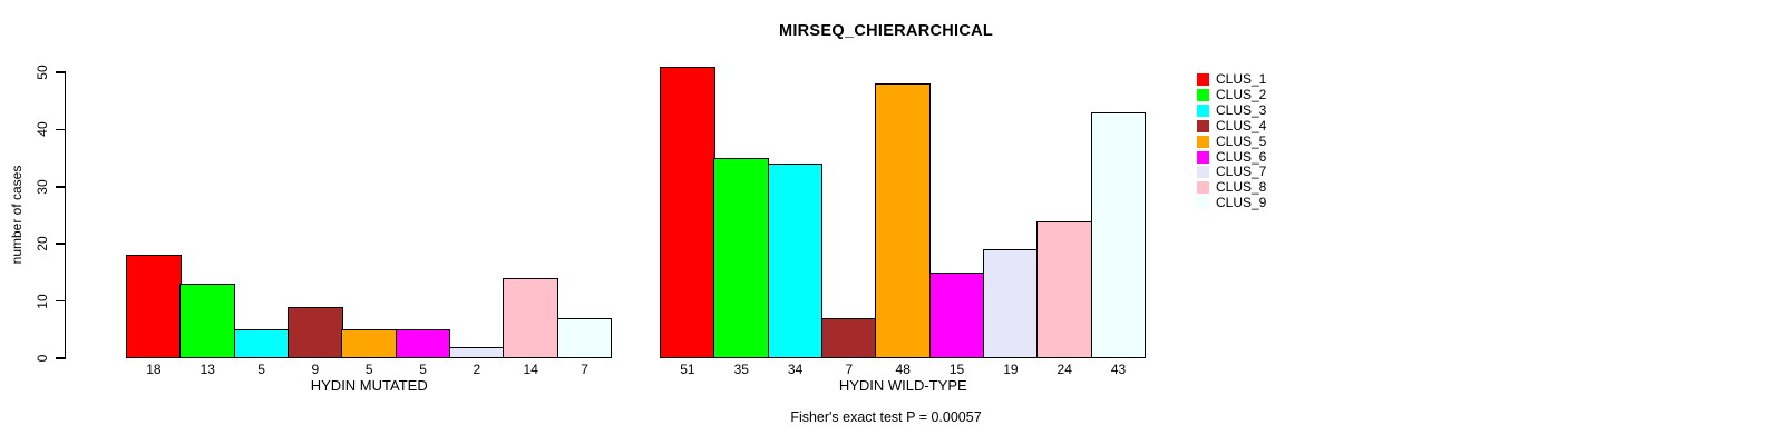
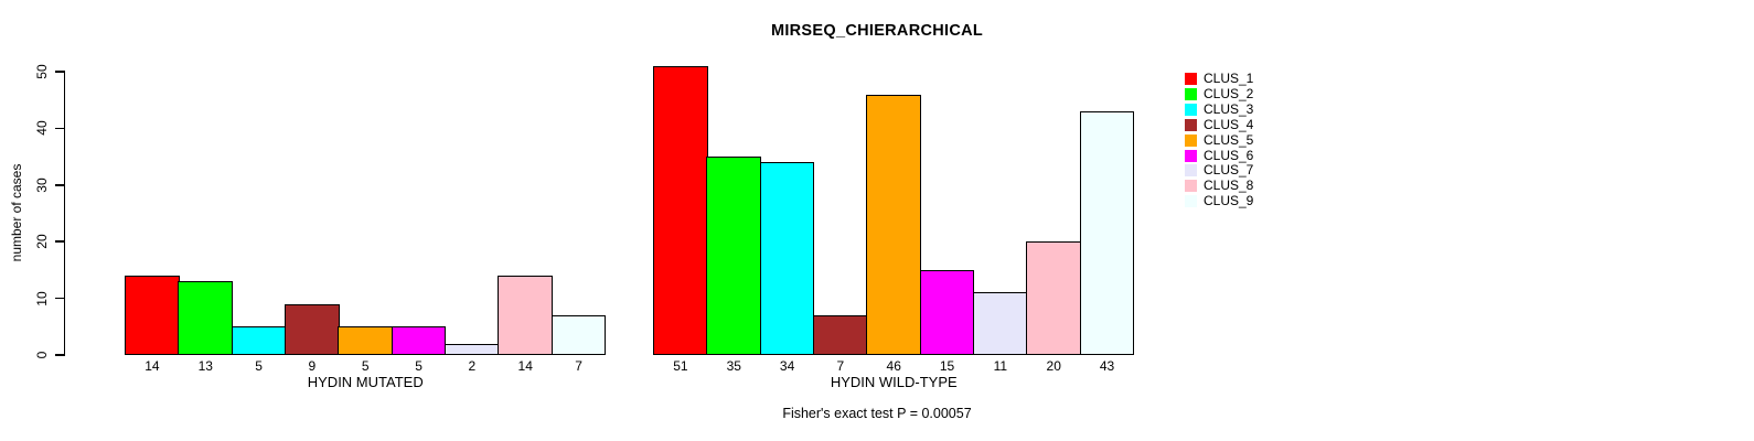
CLUS_1/HYDIN MUTATED: 18 -> 14
CLUS_5/HYDIN WILD-TYPE: 48 -> 46
CLUS_7/HYDIN WILD-TYPE: 19 -> 11
CLUS_8/HYDIN WILD-TYPE: 24 -> 20
